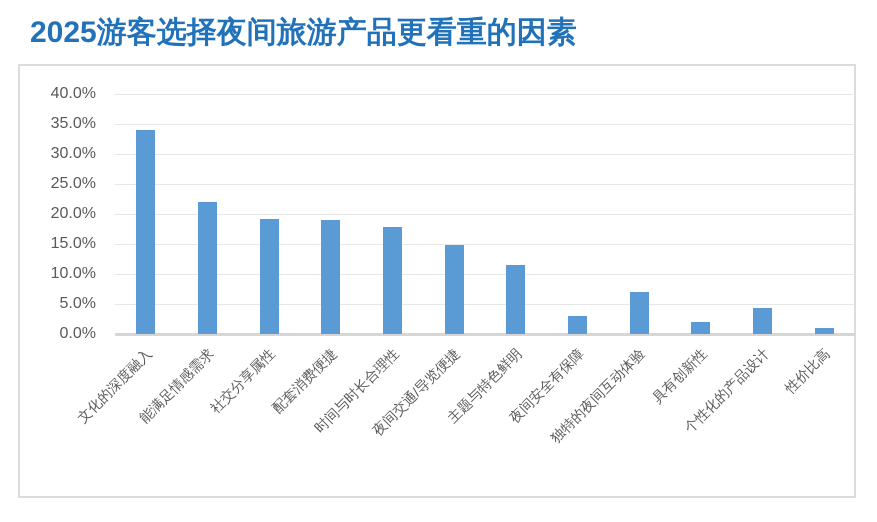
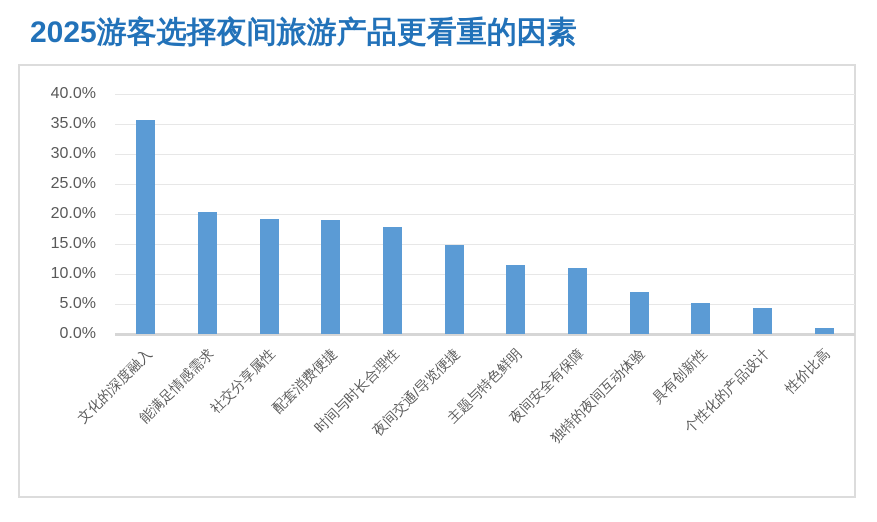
文化的深度融入: 34% -> 36%
能满足情感需求: 22% -> 20%
夜间安全有保障: 3% -> 11%
具有创新性: 2% -> 5%
